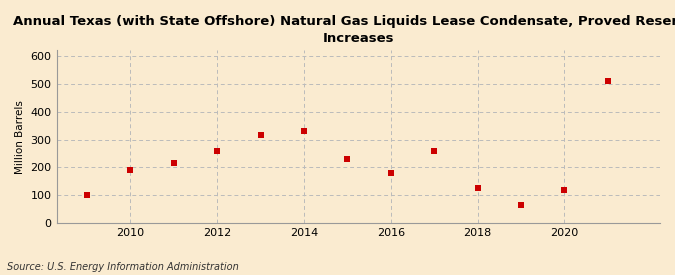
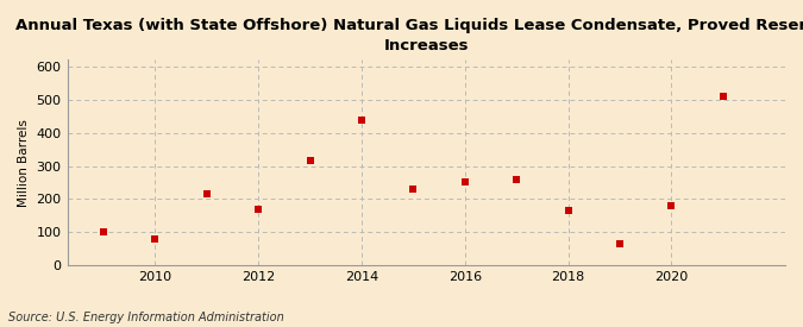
2010: 190 -> 80
2012: 260 -> 170
2014: 330 -> 440
2016: 180 -> 250
2018: 125 -> 165
2020: 120 -> 180
